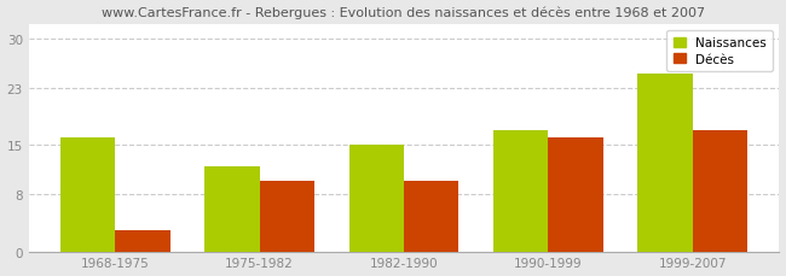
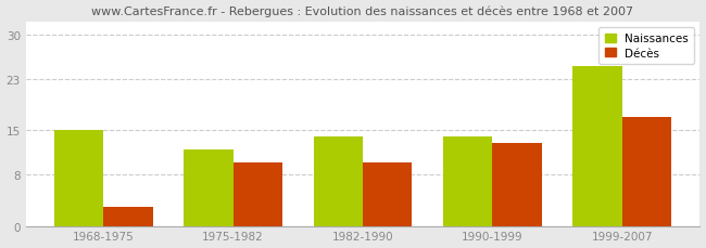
Naissances/1968-1975: 16 -> 15
Naissances/1982-1990: 15 -> 14
Naissances/1990-1999: 17 -> 14
Décès/1990-1999: 16 -> 13
